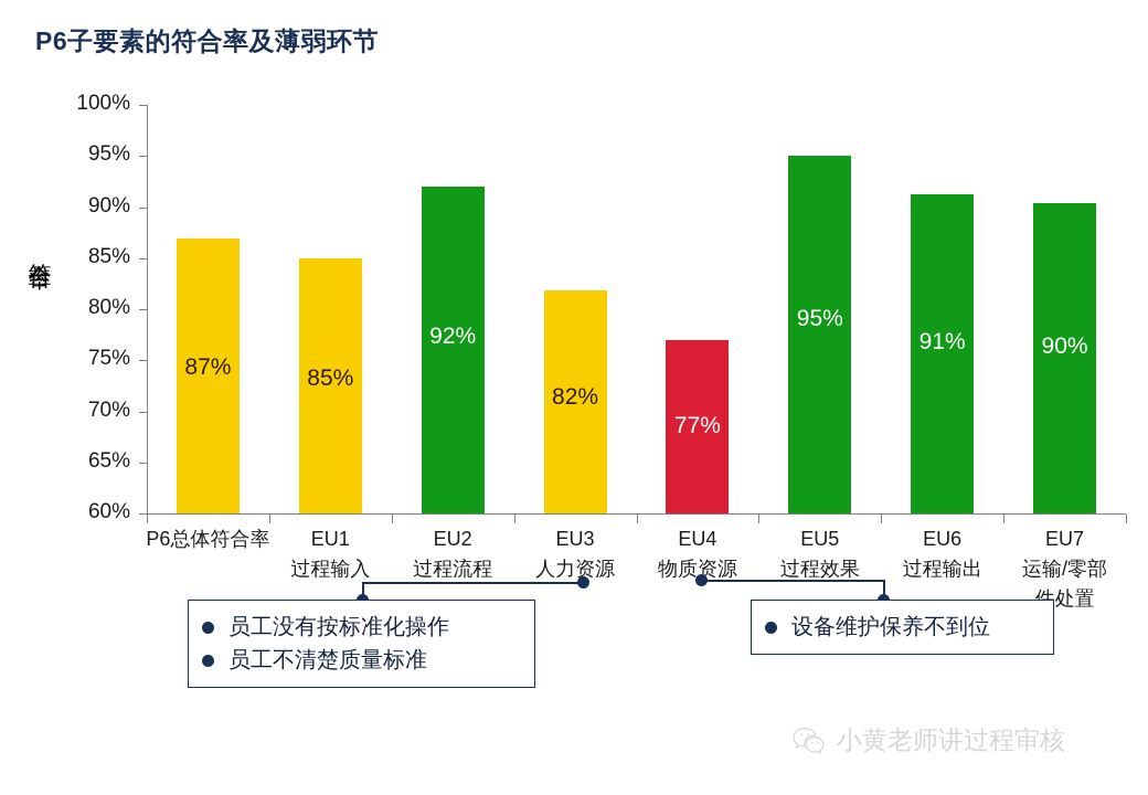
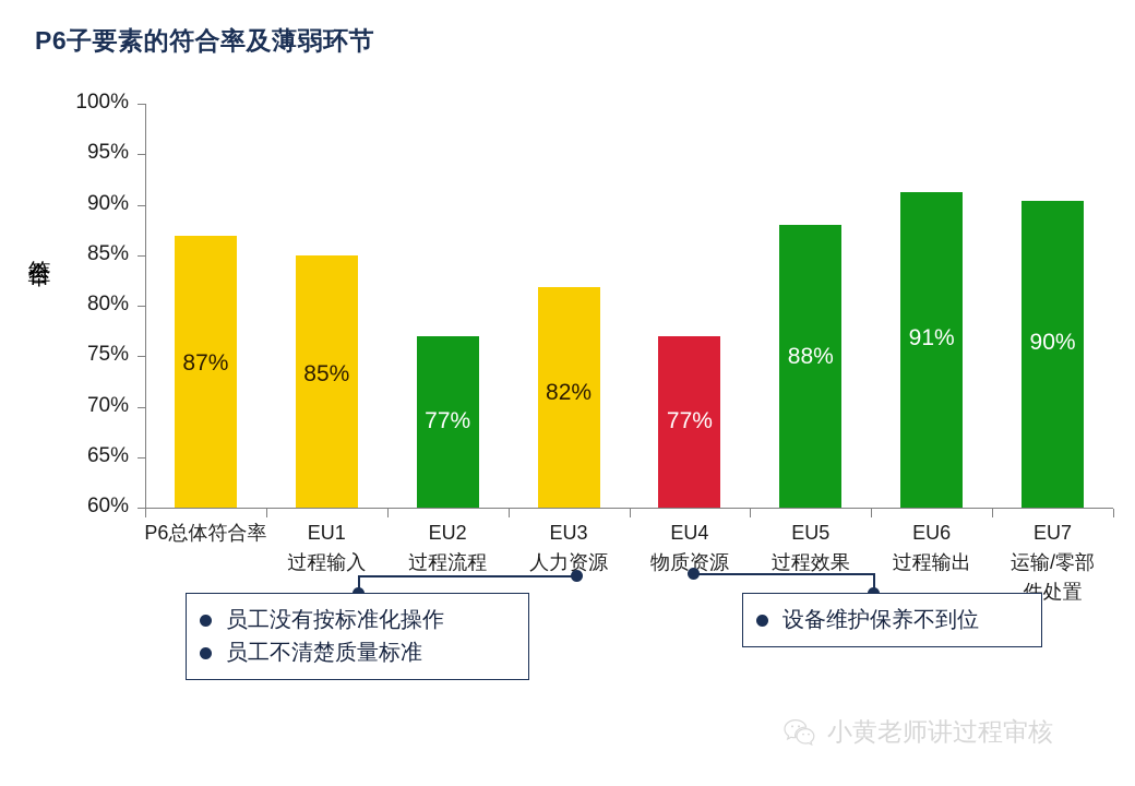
EU2: 92% -> 77%
EU5: 95% -> 88%
